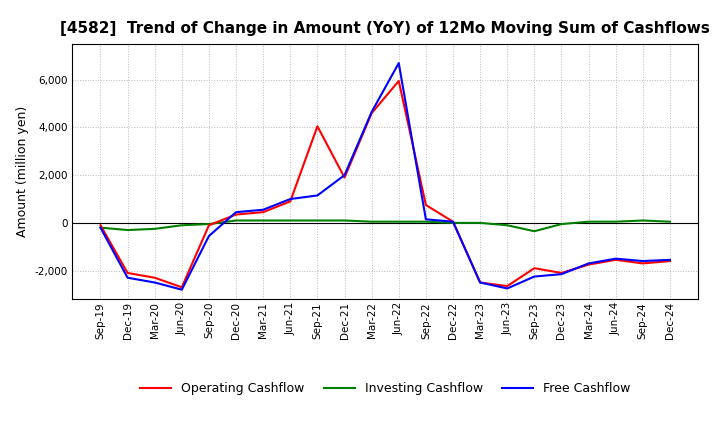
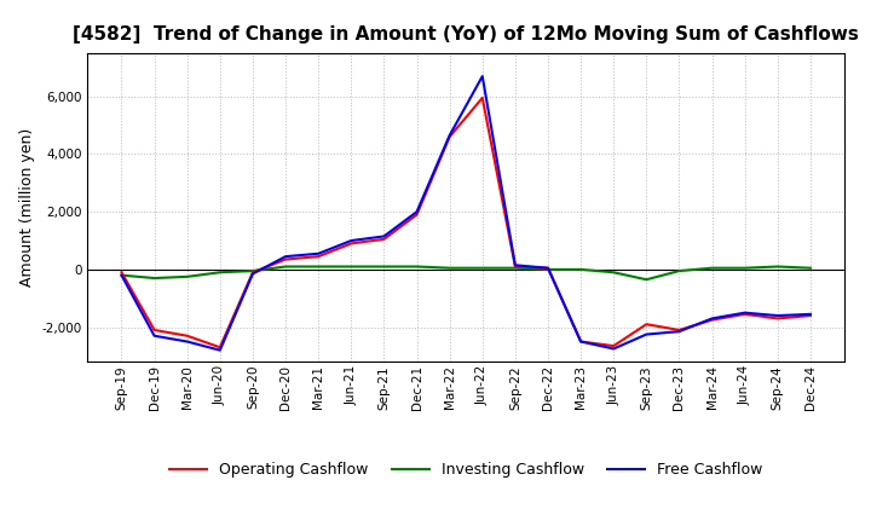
Free Cashflow/Sep-20: -550 -> -150
Operating Cashflow/Sep-21: 4,050 -> 1,050
Operating Cashflow/Sep-22: 750 -> 100
